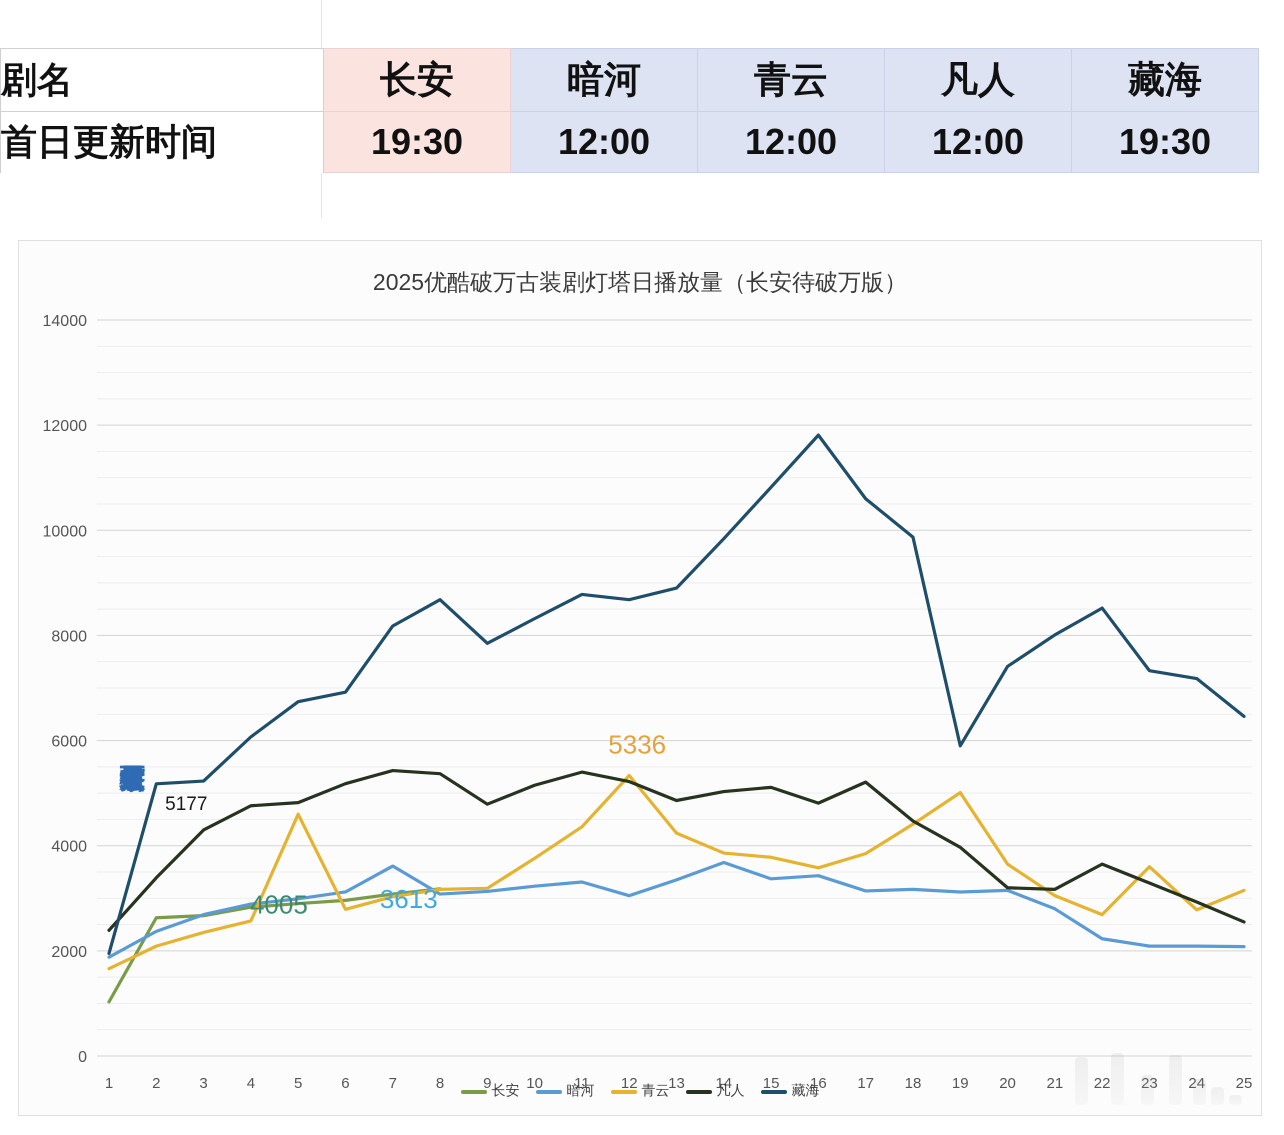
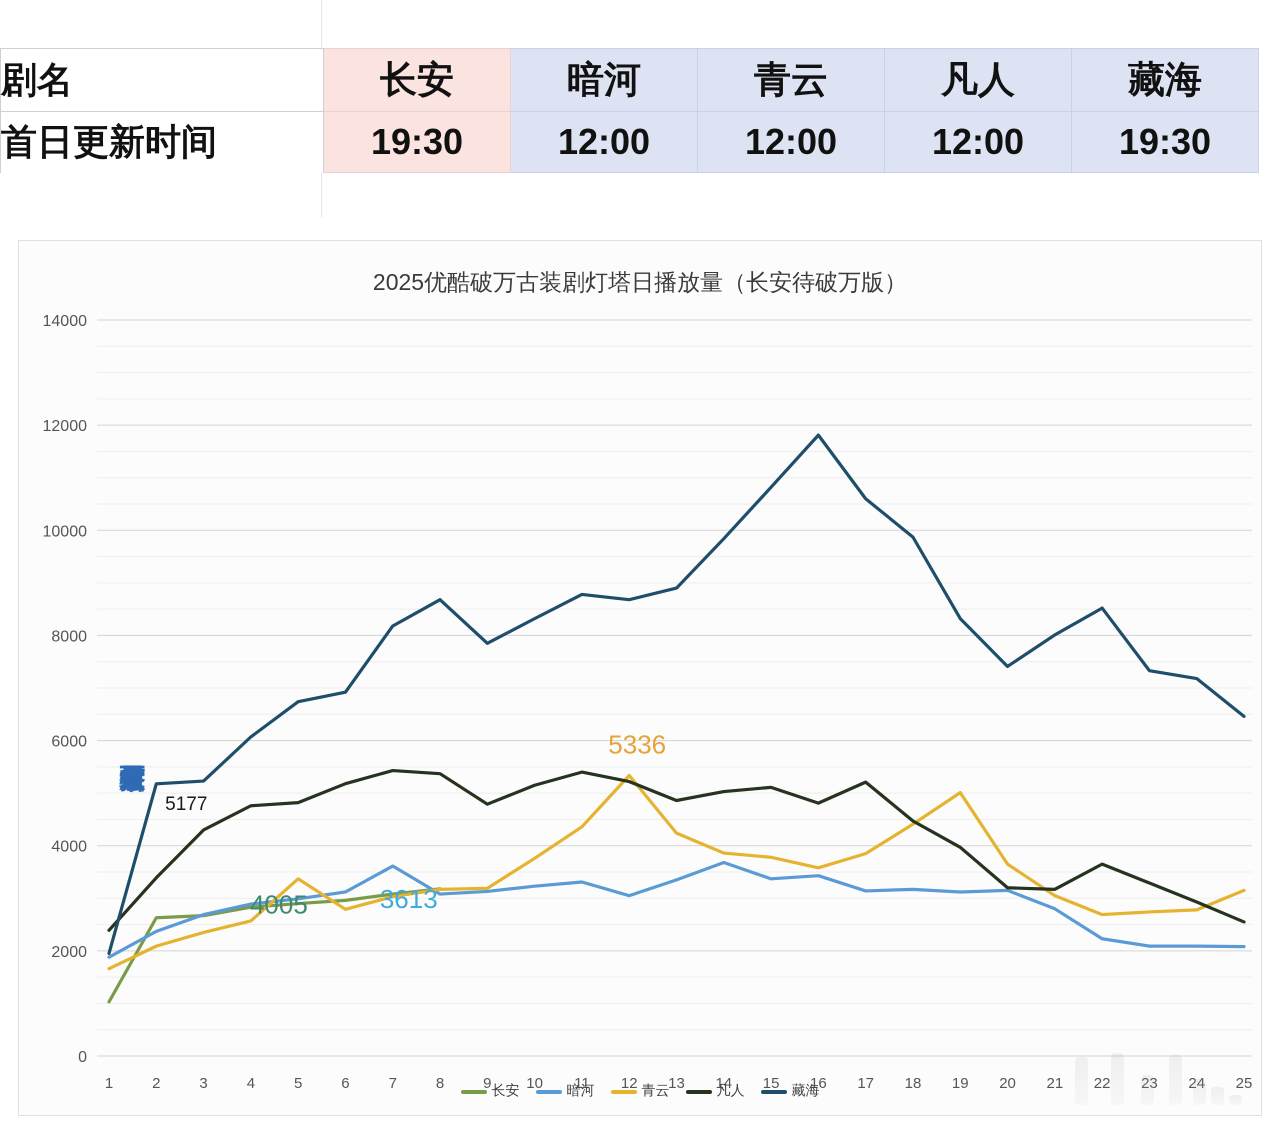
青云/5: 4600 -> 3400
藏海/19: 5900 -> 8300
青云/23: 3600 -> 2700
